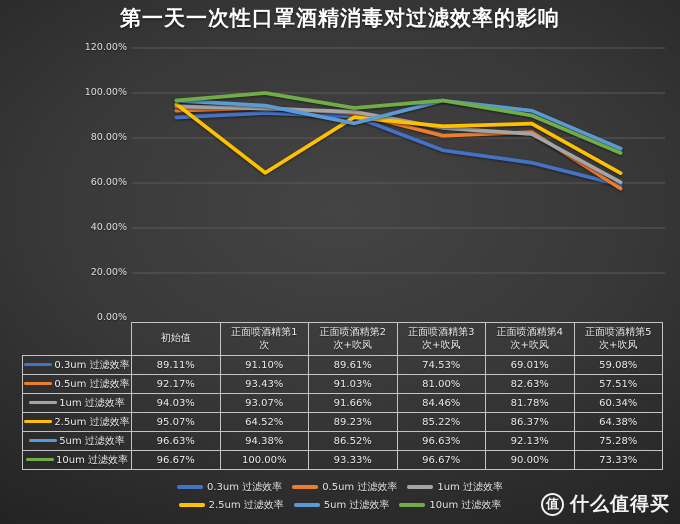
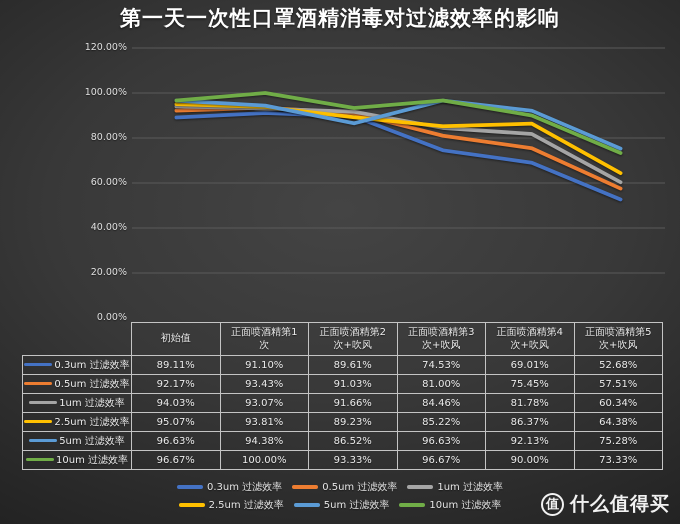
2.5um 过滤效率/正面喷酒精第1 次: 64.52% -> 93.81%
0.5um 过滤效率/正面喷酒精第4 次+吹风: 82.63% -> 75.45%
0.3um 过滤效率/正面喷酒精第5 次+吹风: 59.08% -> 52.68%
